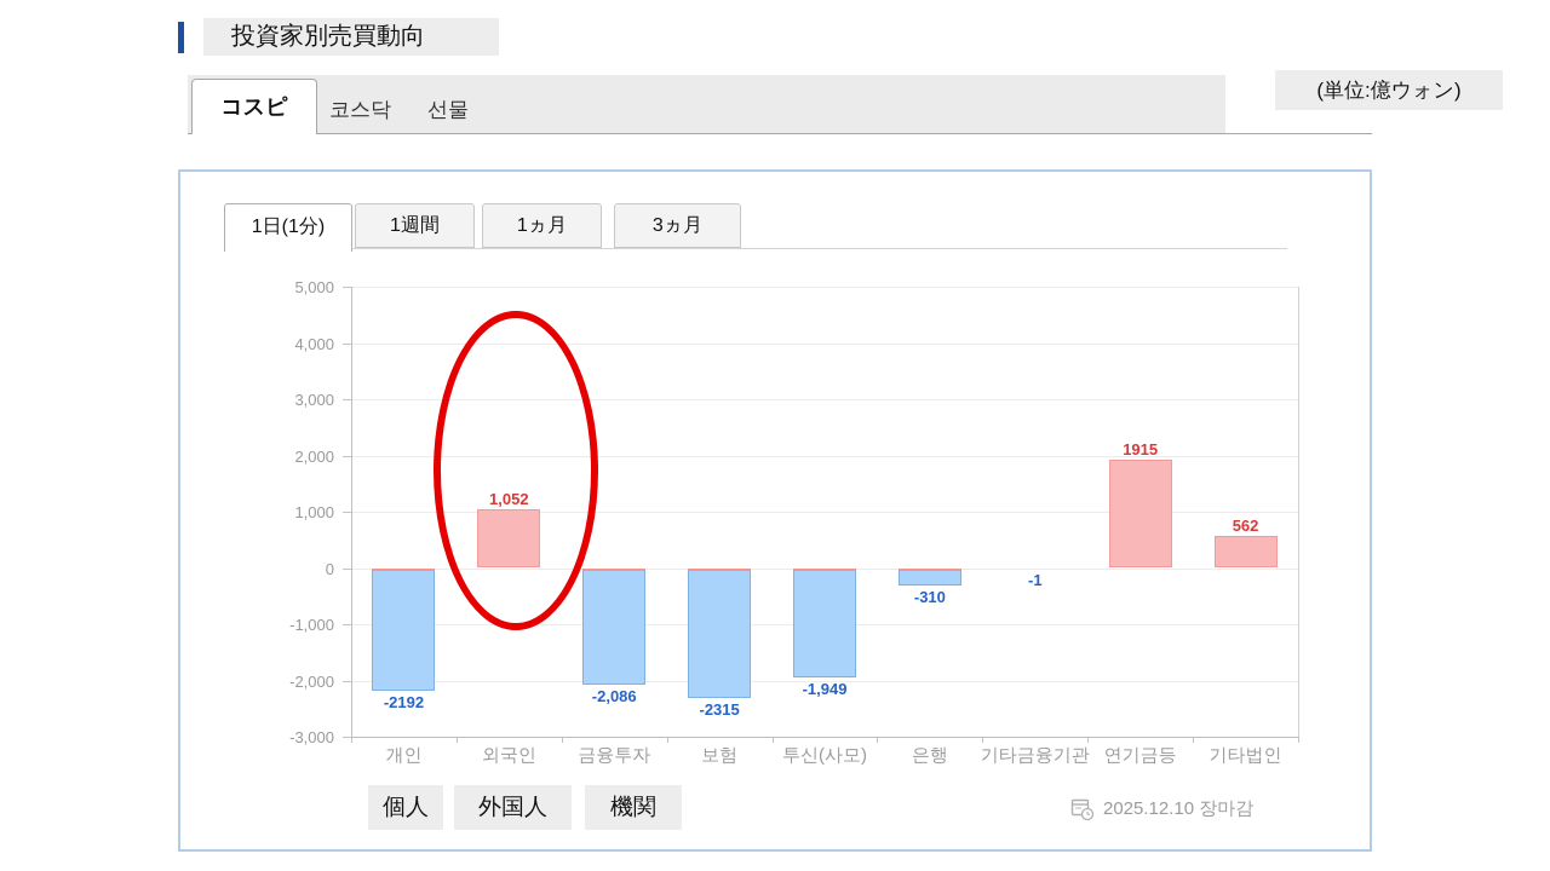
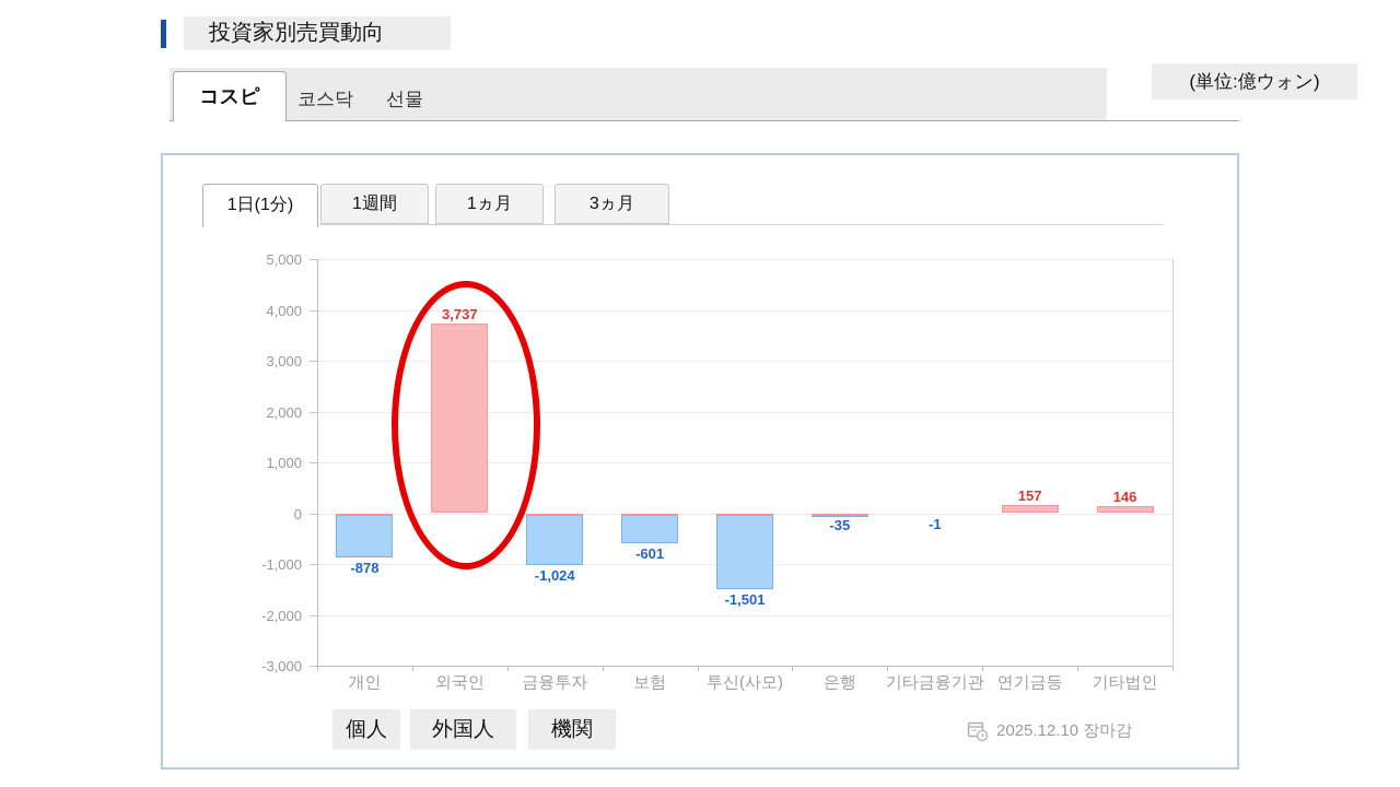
개인: -2192 -> -878
외국인: 1,052 -> 3,737
금융투자: -2,086 -> -1,024
보험: -2315 -> -601
투신(사모): -1,949 -> -1,501
은행: -310 -> -35
연기금등: 1915 -> 157
기타법인: 562 -> 146
